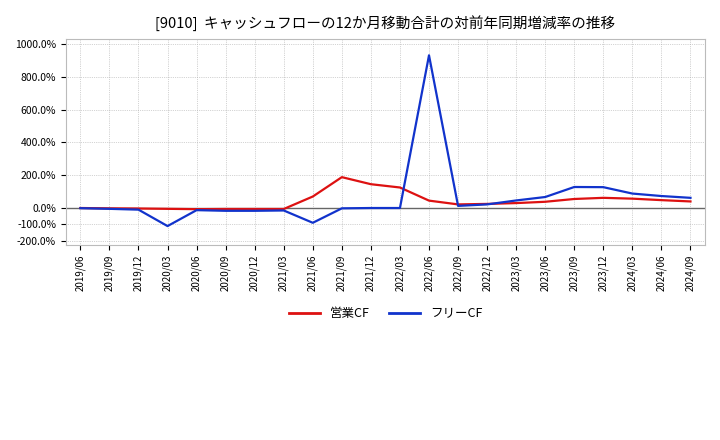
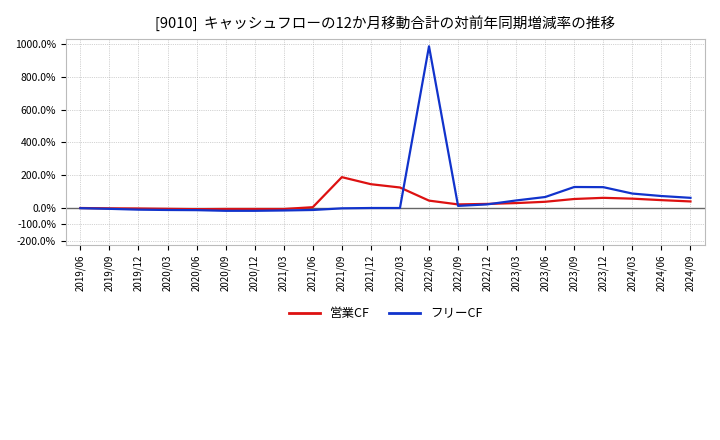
フリーCF/2020/03: -110% -> -10%
営業CF/2021/06: 70% -> 10%
フリーCF/2021/06: -90% -> -10%
フリーCF/2022/06: 930% -> 980%
